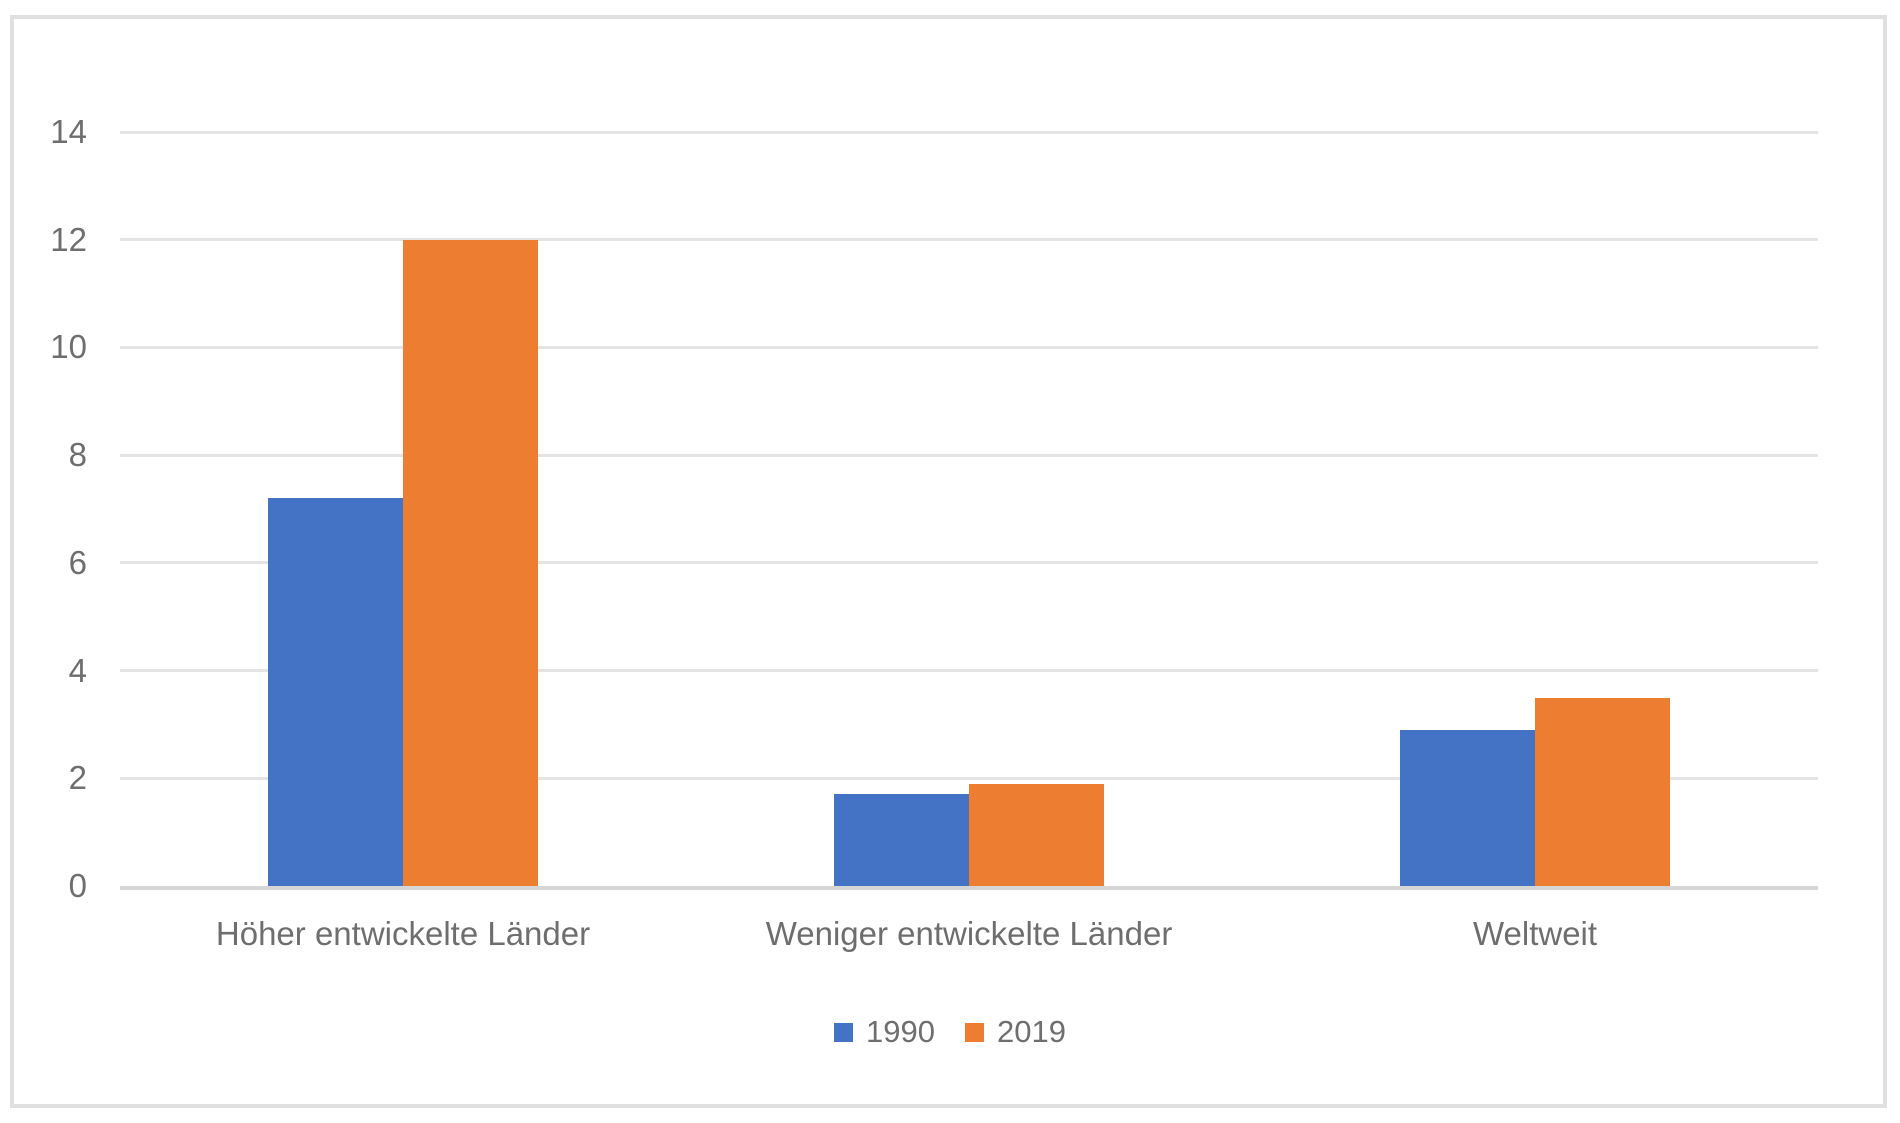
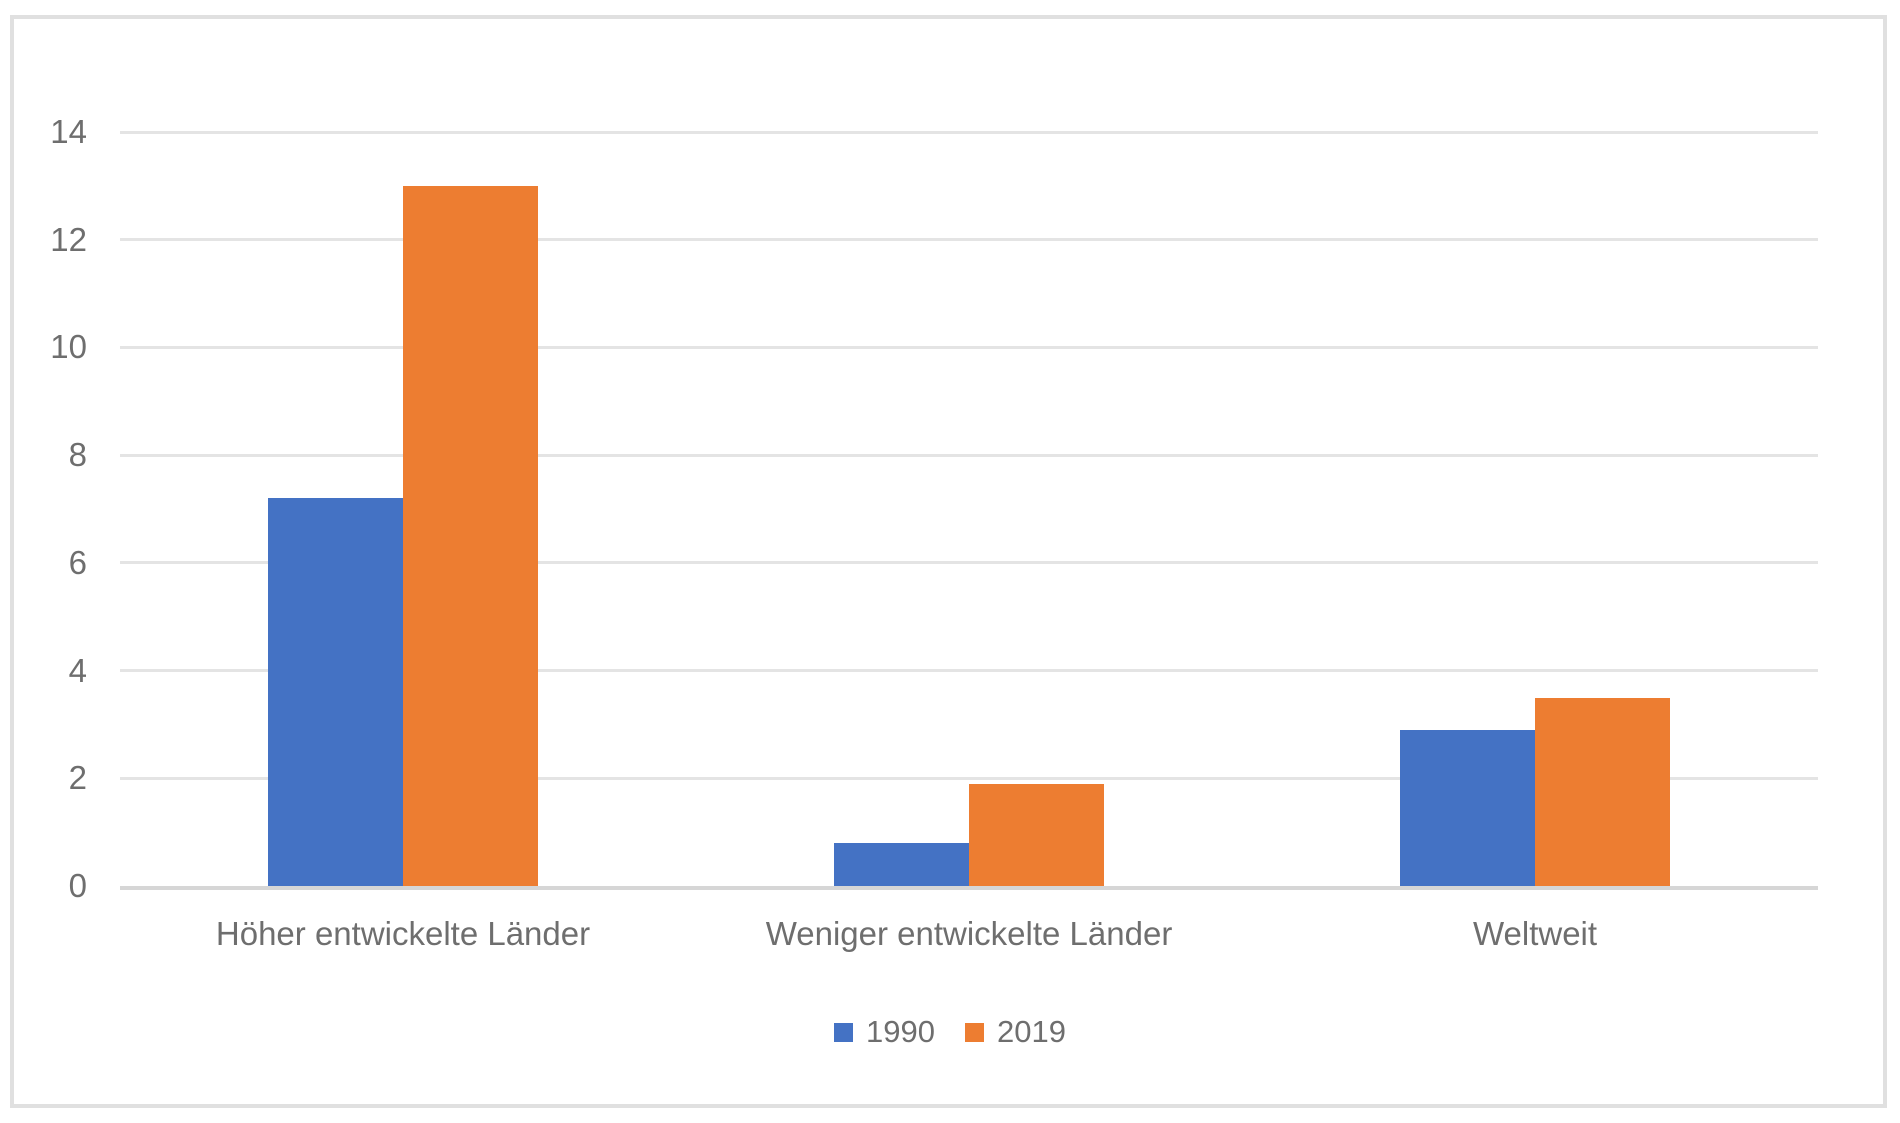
2019/Höher entwickelte Länder: 12.0 -> 13.0
1990/Weniger entwickelte Länder: 1.7 -> 0.8
